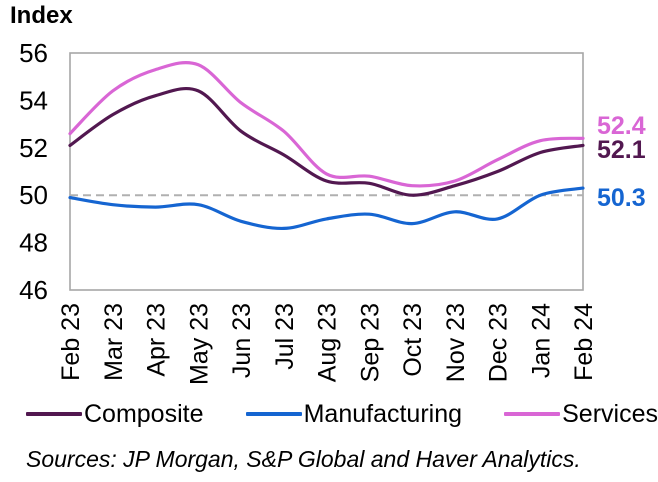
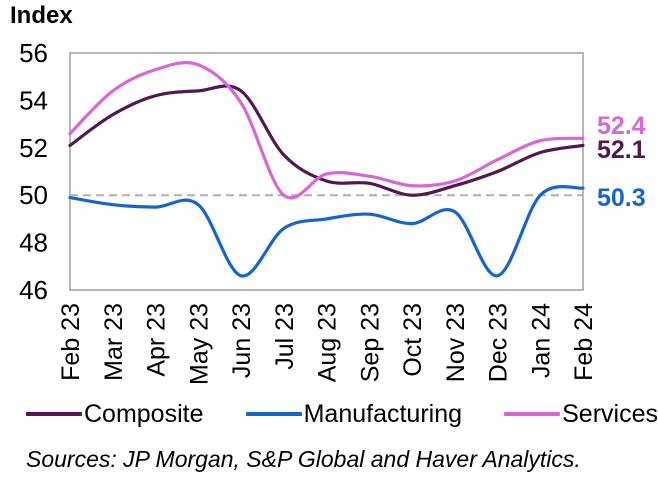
Composite/Jun 23: 52.7 -> 54.4
Manufacturing/Jun 23: 48.9 -> 46.6
Services/Jul 23: 52.7 -> 50.0
Manufacturing/Dec 23: 49.0 -> 46.6
